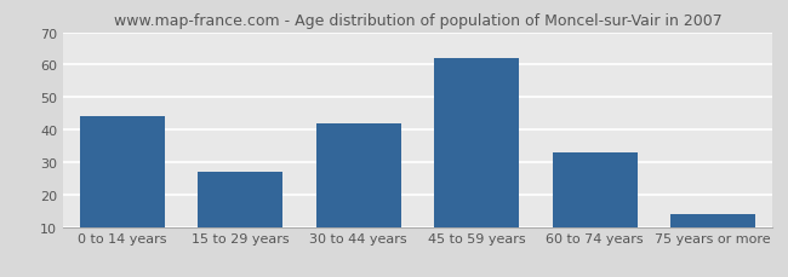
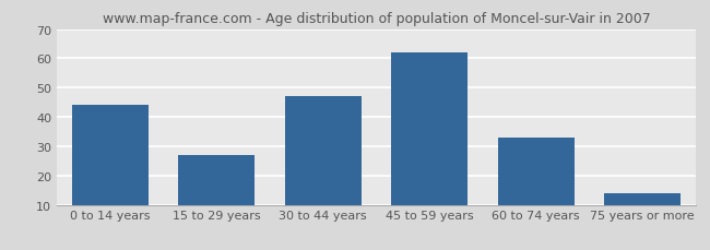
30 to 44 years: 42 -> 47
